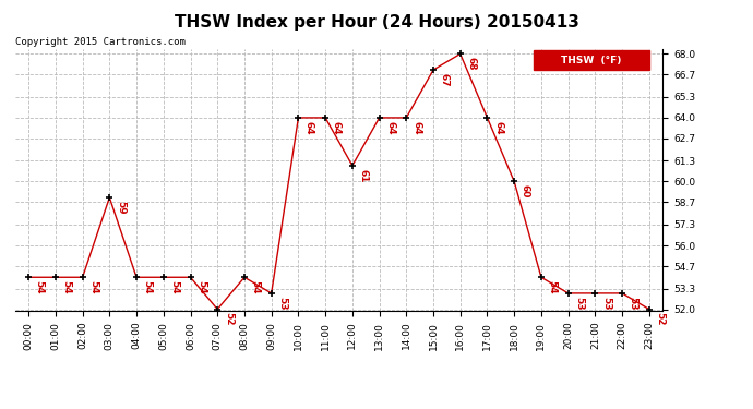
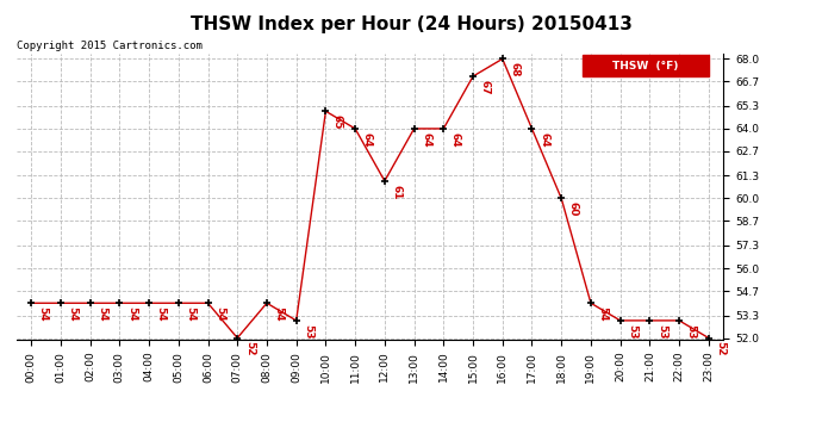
03:00: 59 -> 54
10:00: 64 -> 65
